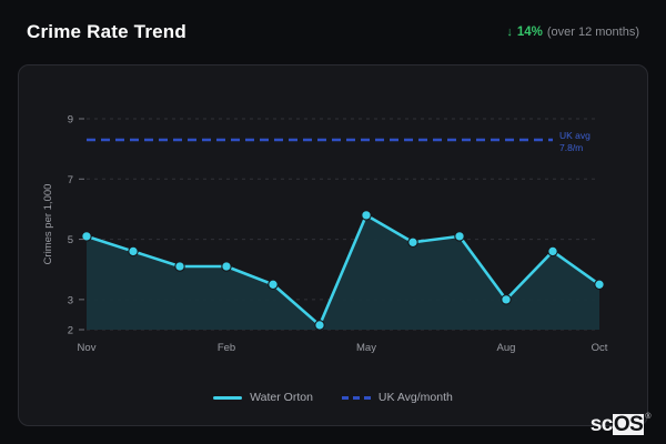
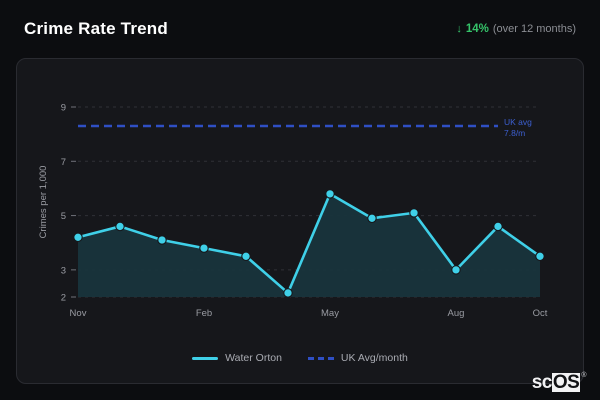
Nov: 5.1 -> 4.2
Feb: 4.1 -> 3.8
